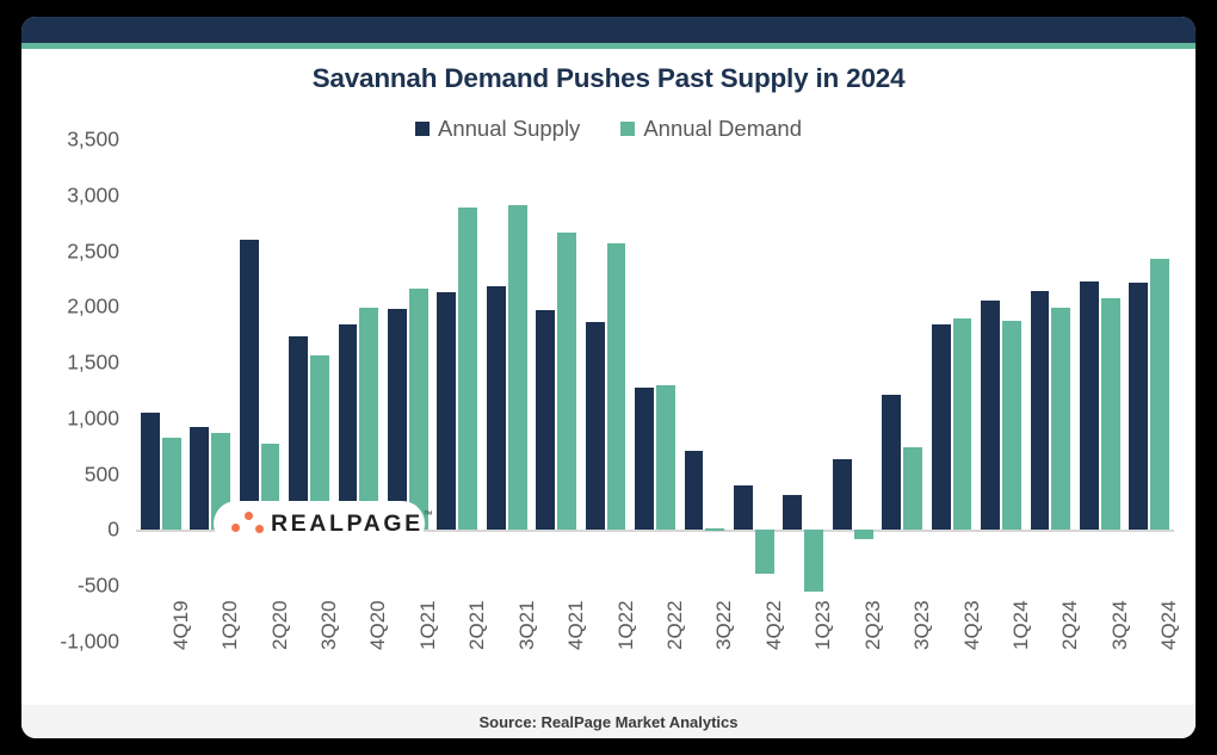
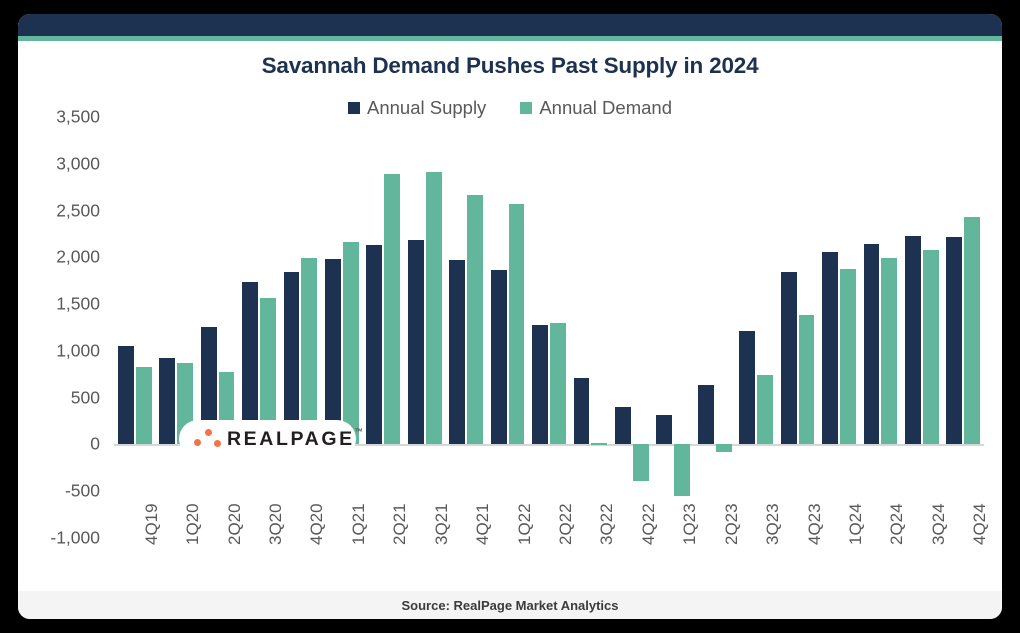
Annual Supply/2Q20: 2600 -> 1300
Annual Demand/4Q23: 1900 -> 1400
